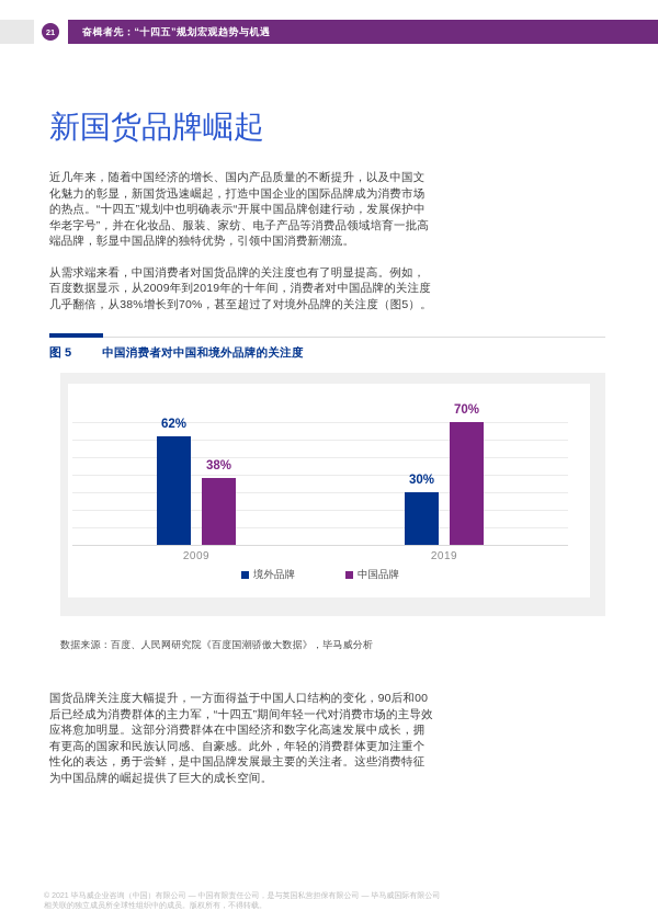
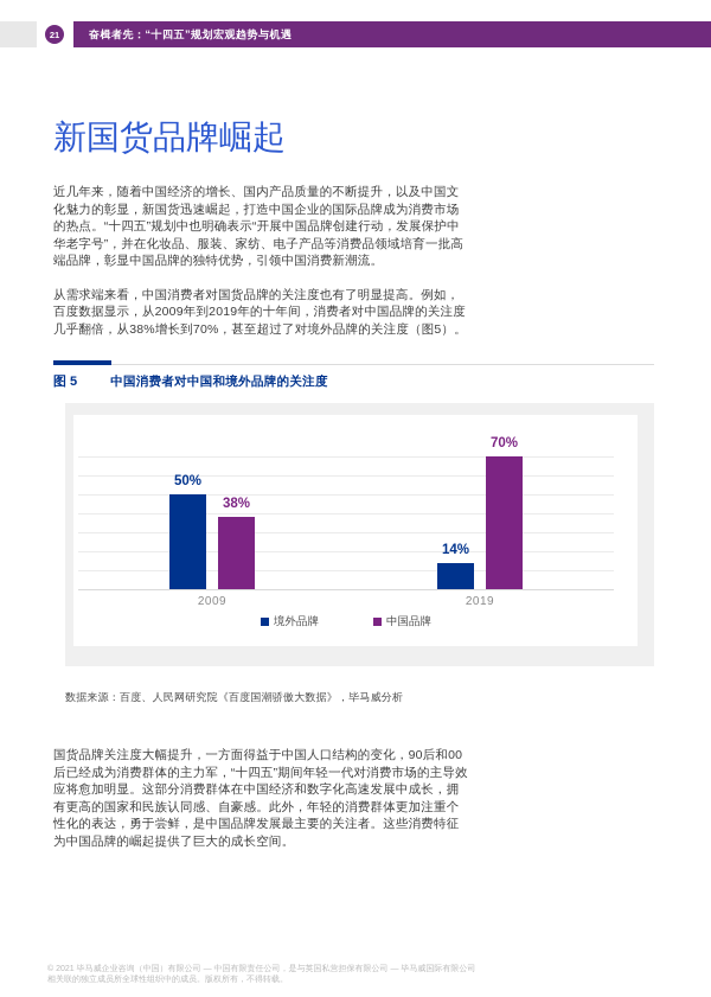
境外品牌/2009: 62% -> 50%
境外品牌/2019: 30% -> 14%
